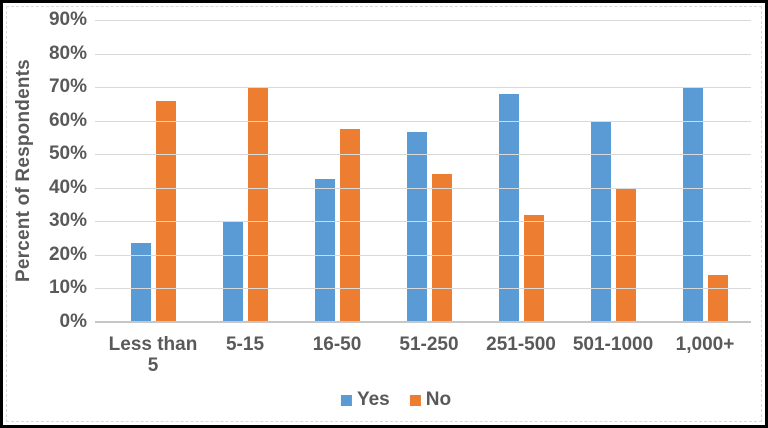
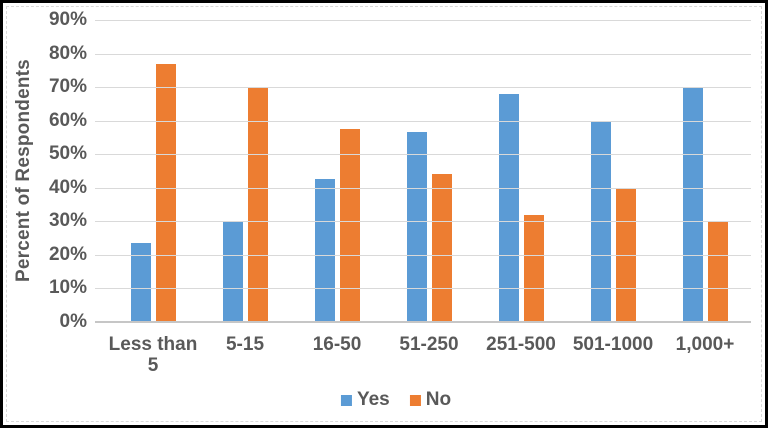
No/Less than 5: 66% -> 77%
No/1,000+: 14% -> 30%
